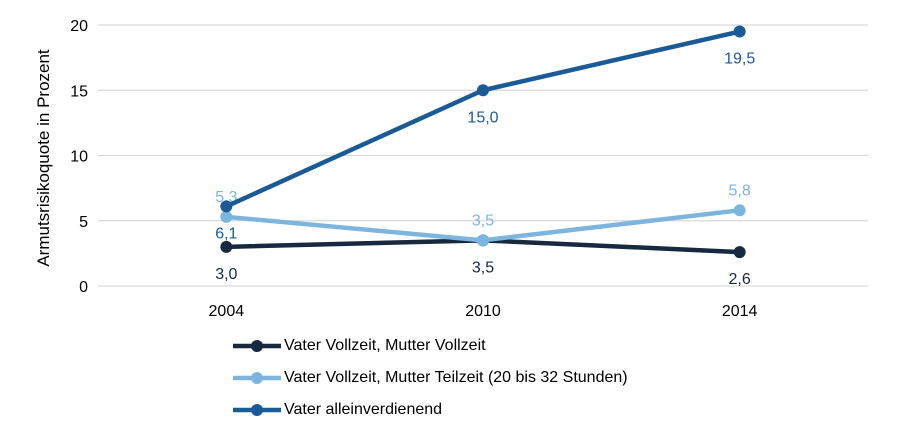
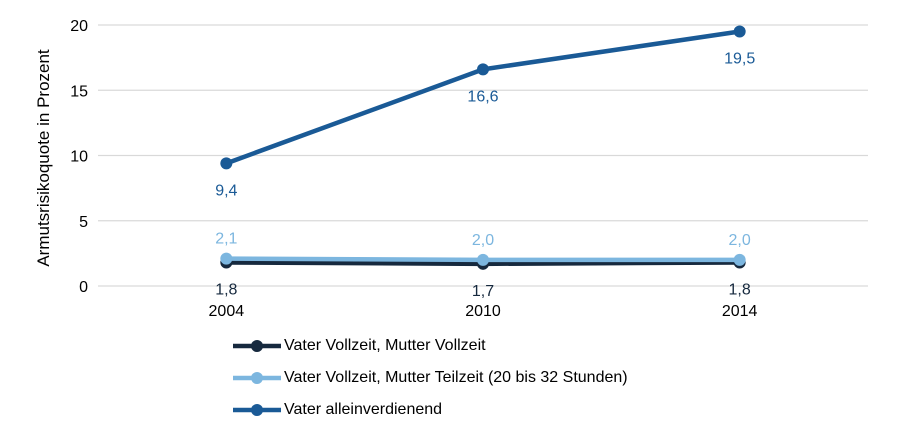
Vater Vollzeit, Mutter Vollzeit/2004: 3,0 -> 1,8
Vater Vollzeit, Mutter Teilzeit (20 bis 32 Stunden)/2004: 5,3 -> 2,1
Vater alleinverdienend/2004: 6,1 -> 9,4
Vater Vollzeit, Mutter Vollzeit/2010: 3,5 -> 1,7
Vater Vollzeit, Mutter Teilzeit (20 bis 32 Stunden)/2010: 3,5 -> 2,0
Vater alleinverdienend/2010: 15,0 -> 16,6
Vater Vollzeit, Mutter Vollzeit/2014: 2,6 -> 1,8
Vater Vollzeit, Mutter Teilzeit (20 bis 32 Stunden)/2014: 5,8 -> 2,0
